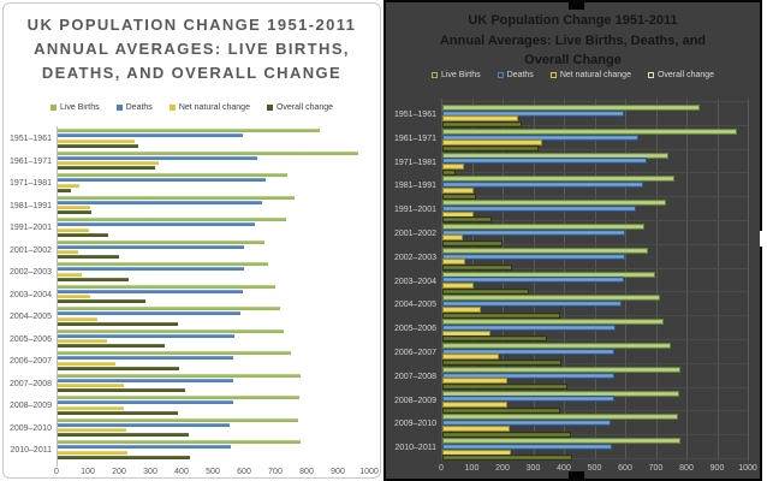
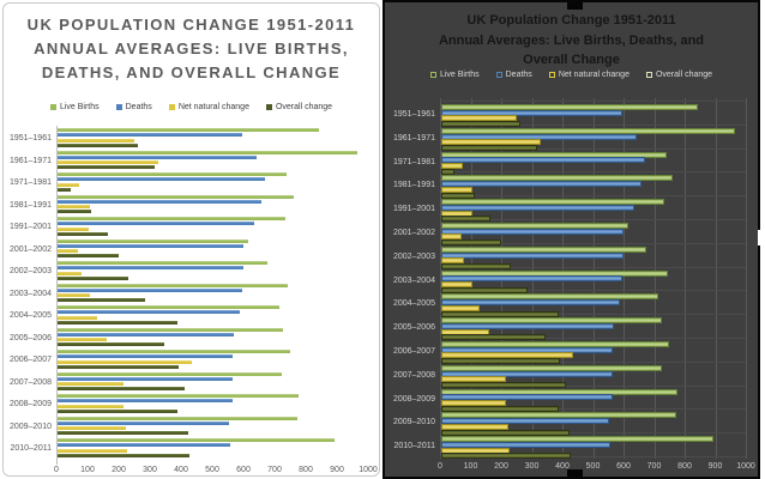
Live Births/2001–2002: 660 -> 610
Live Births/2003–2004: 700 -> 740
Net natural change/2006–2007: 190 -> 430
Live Births/2007–2008: 780 -> 720
Live Births/2010–2011: 780 -> 890
